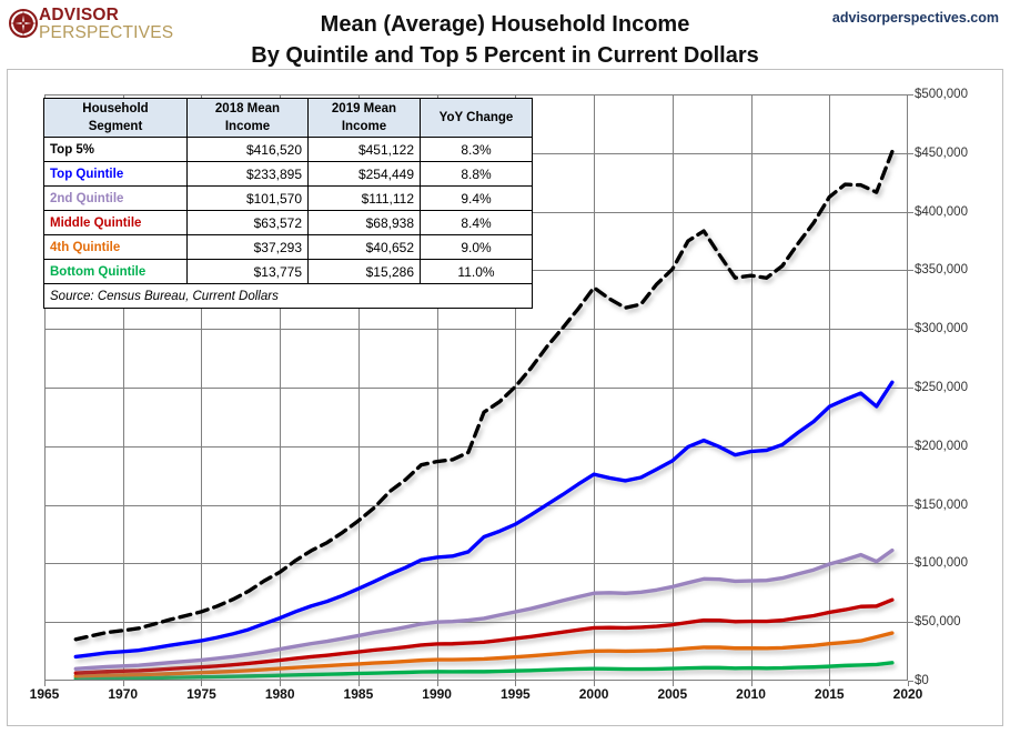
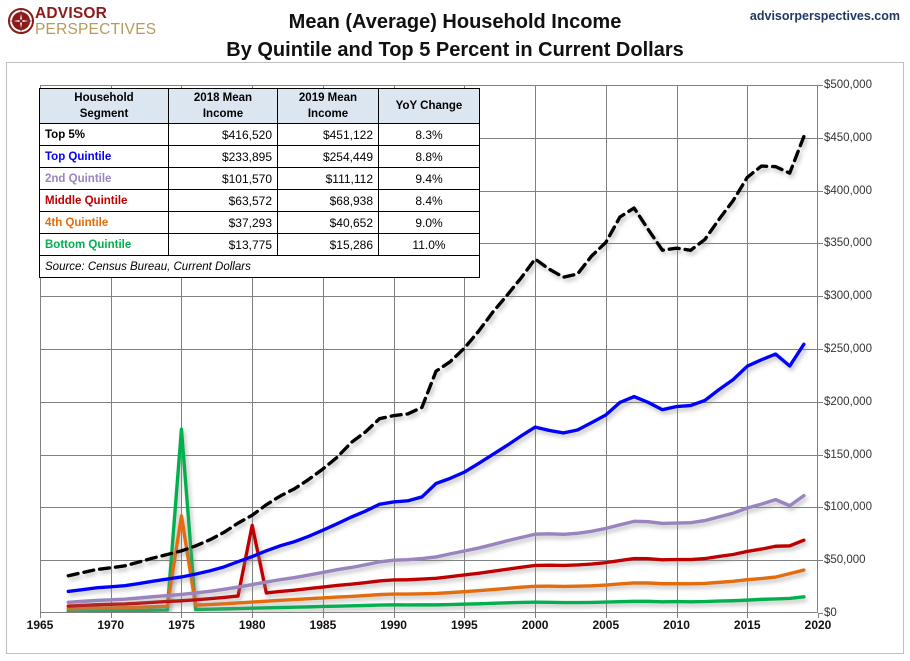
4th Quintile/1975: $7000 -> $92000
Bottom Quintile/1975: $3000 -> $174000
Middle Quintile/1980: $18000 -> $83000
